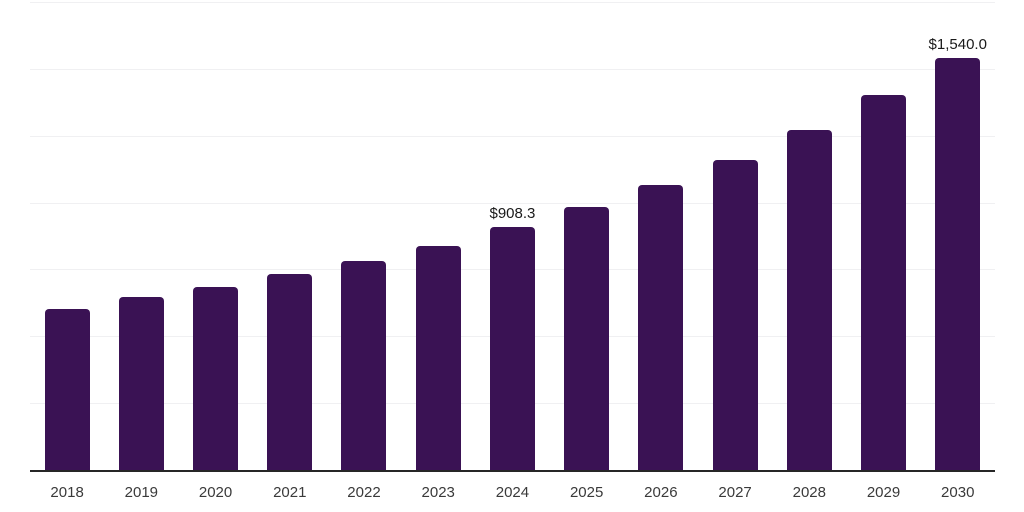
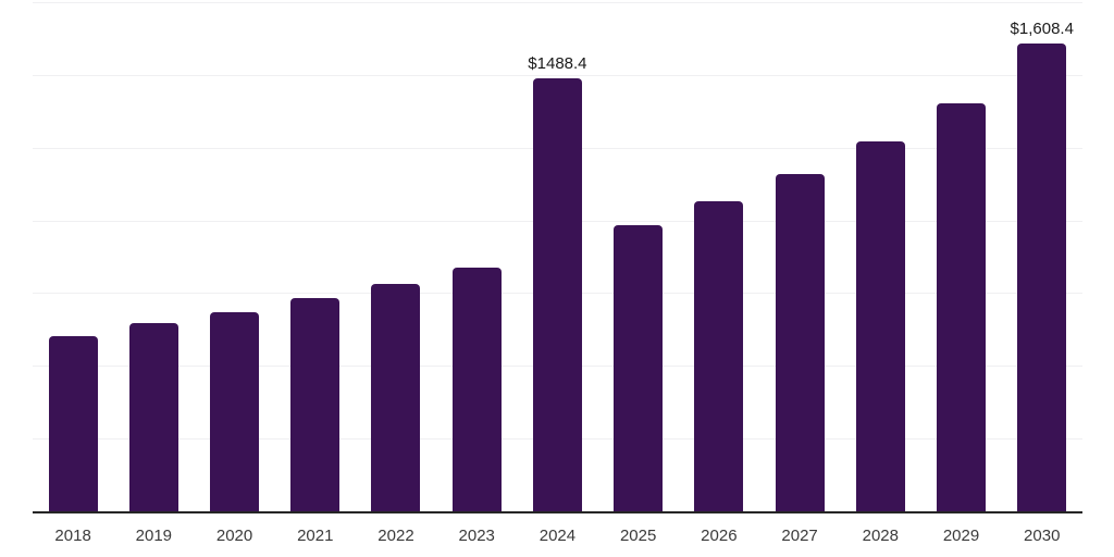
2024: $908.3 -> $1488.4
2030: $1,540.0 -> $1,608.4
